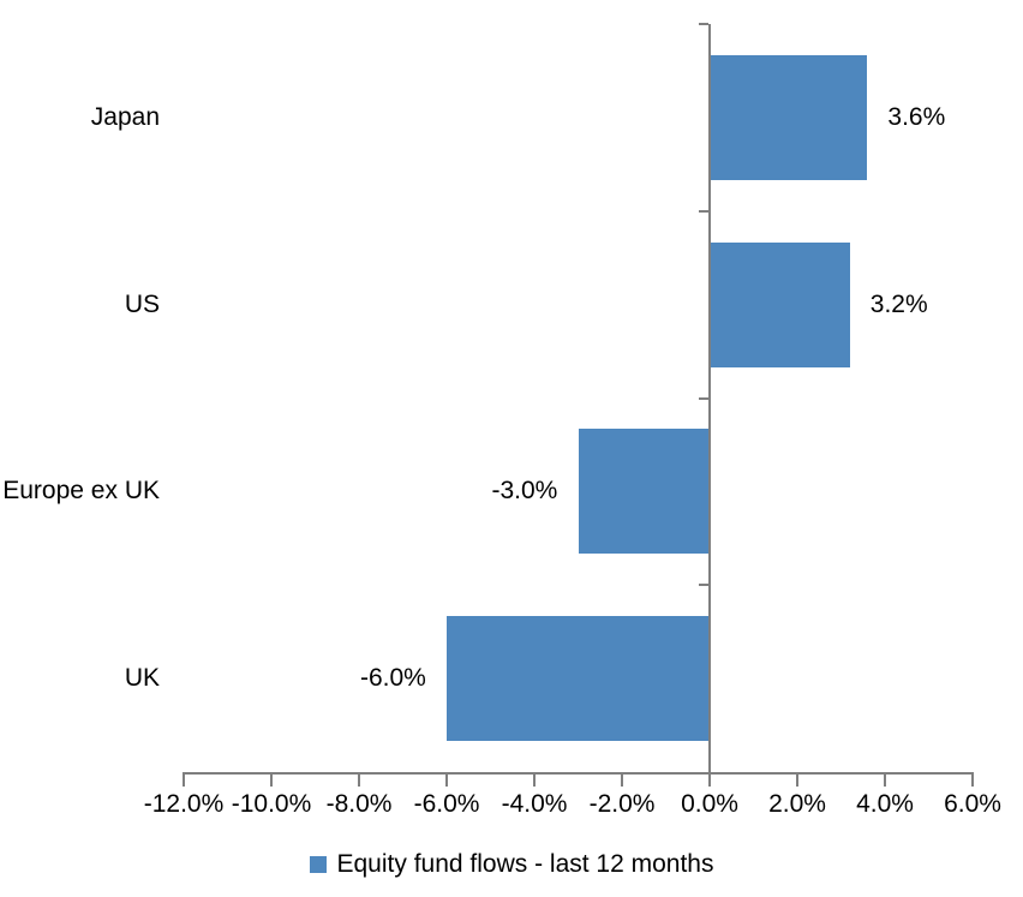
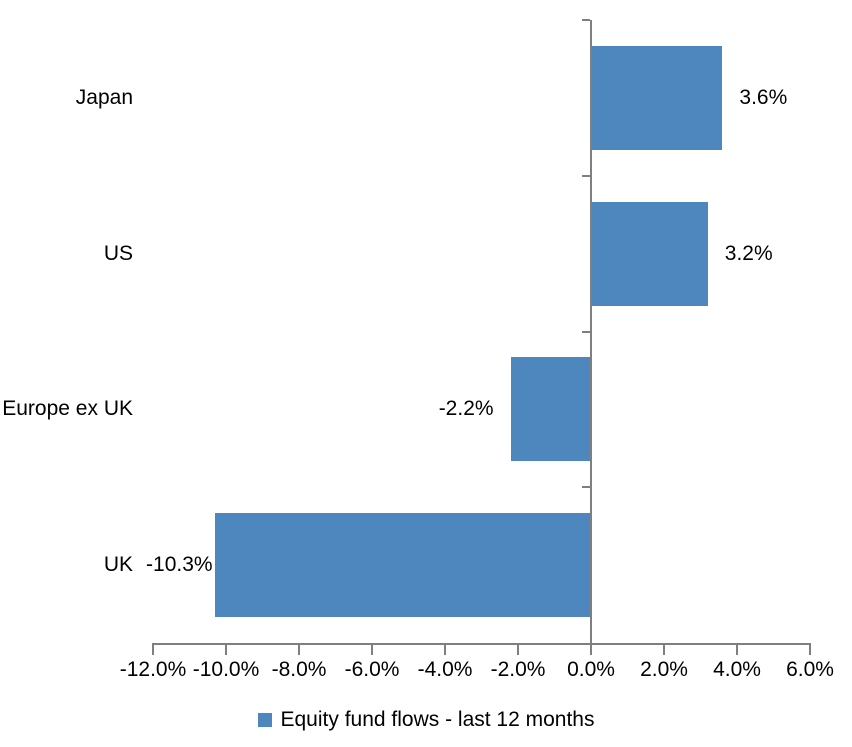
Europe ex UK: -3.0% -> -2.2%
UK: -6.0% -> -10.3%
